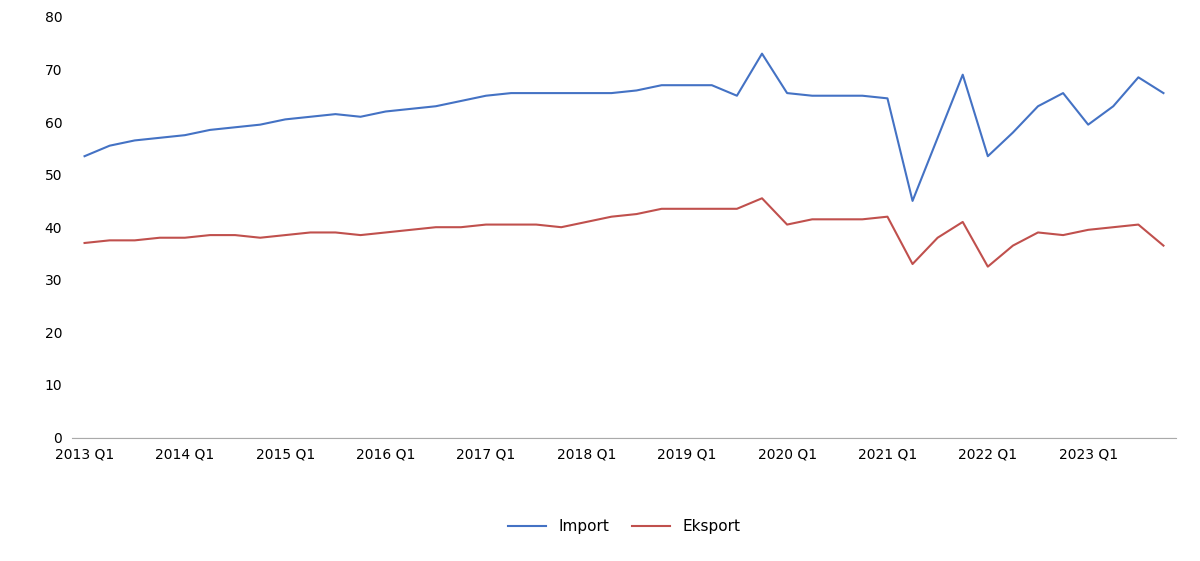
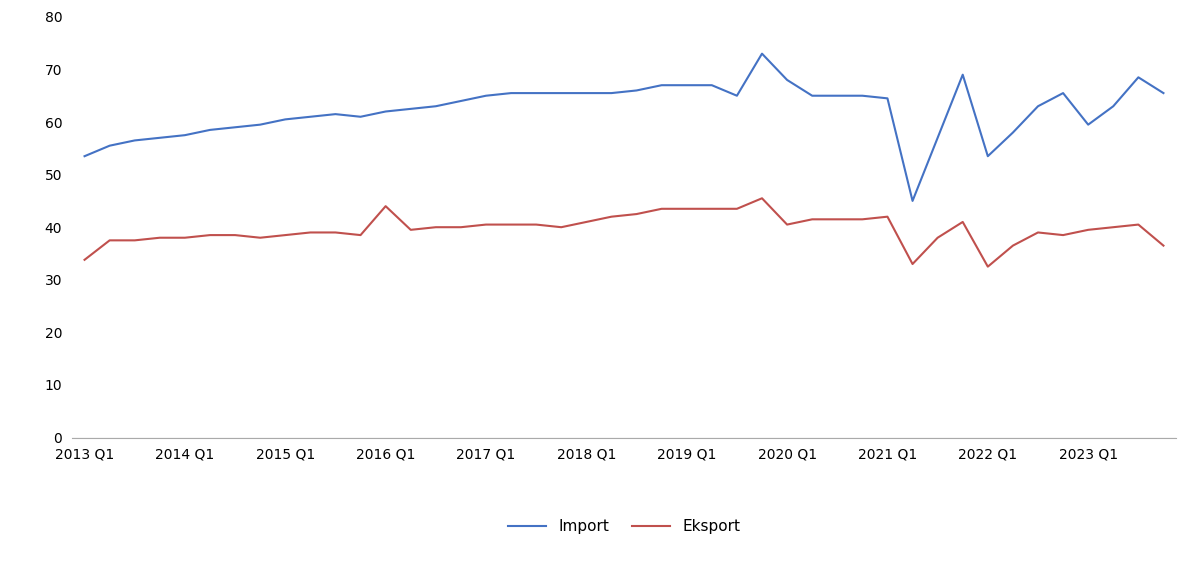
Eksport/2013 Q1: 37.0 -> 33.8
Eksport/2016 Q1: 39.0 -> 44.0
Import/2020 Q1: 65.5 -> 68.0
